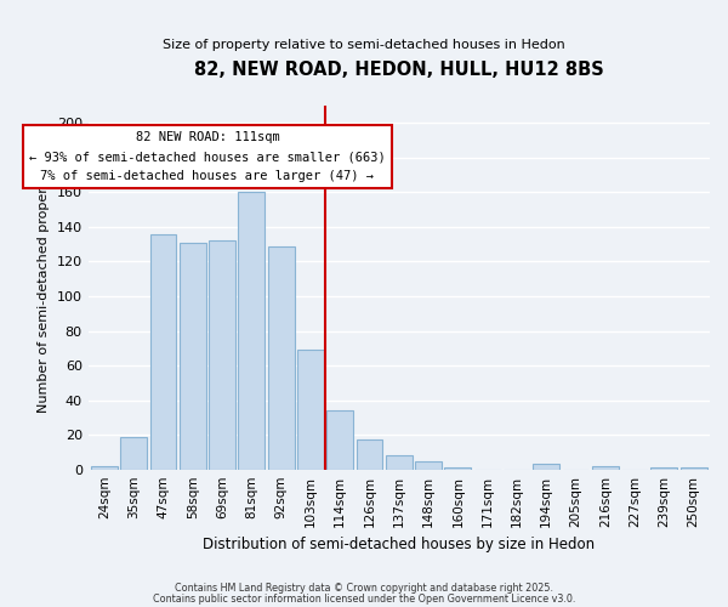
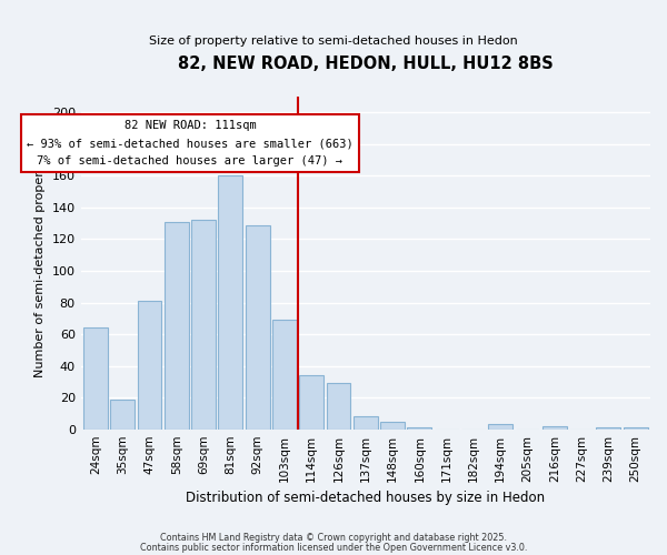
24sqm: 2 -> 64
47sqm: 136 -> 81
126sqm: 17 -> 29
